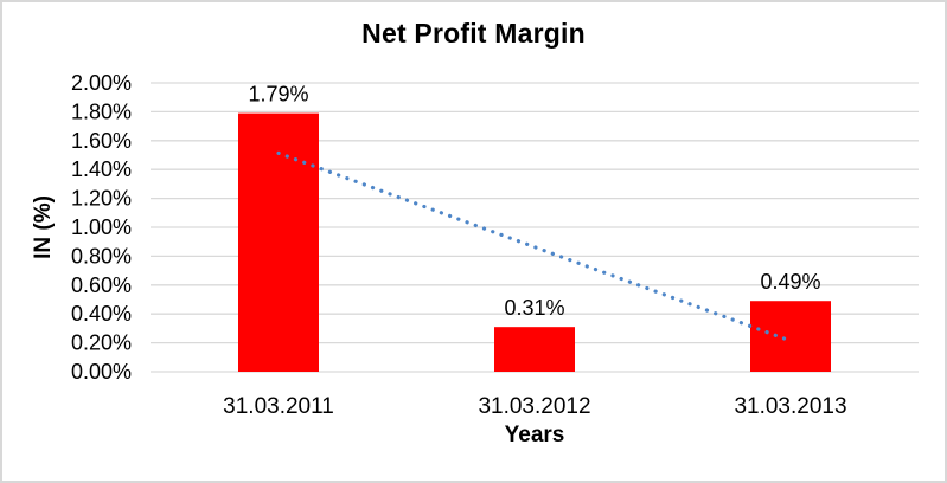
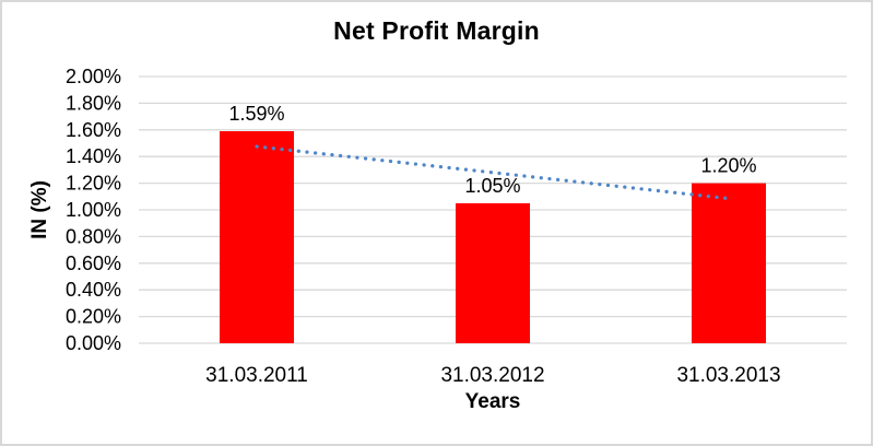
31.03.2011: 1.79% -> 1.59%
31.03.2012: 0.31% -> 1.05%
31.03.2013: 0.49% -> 1.20%
